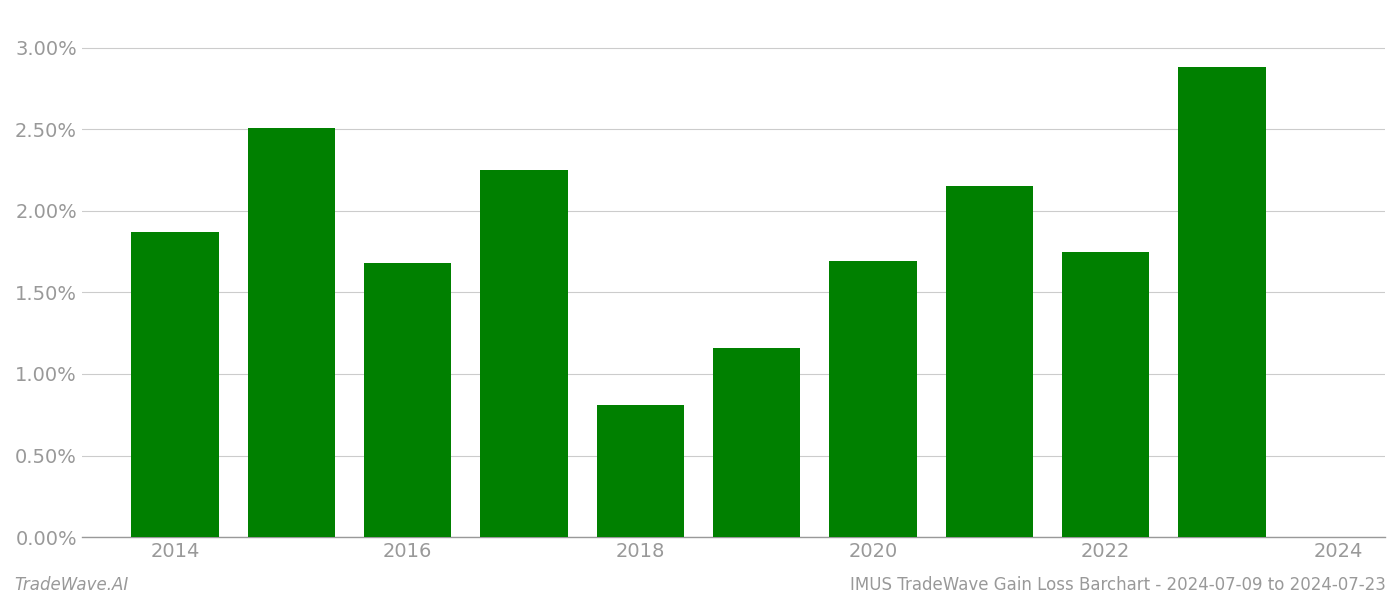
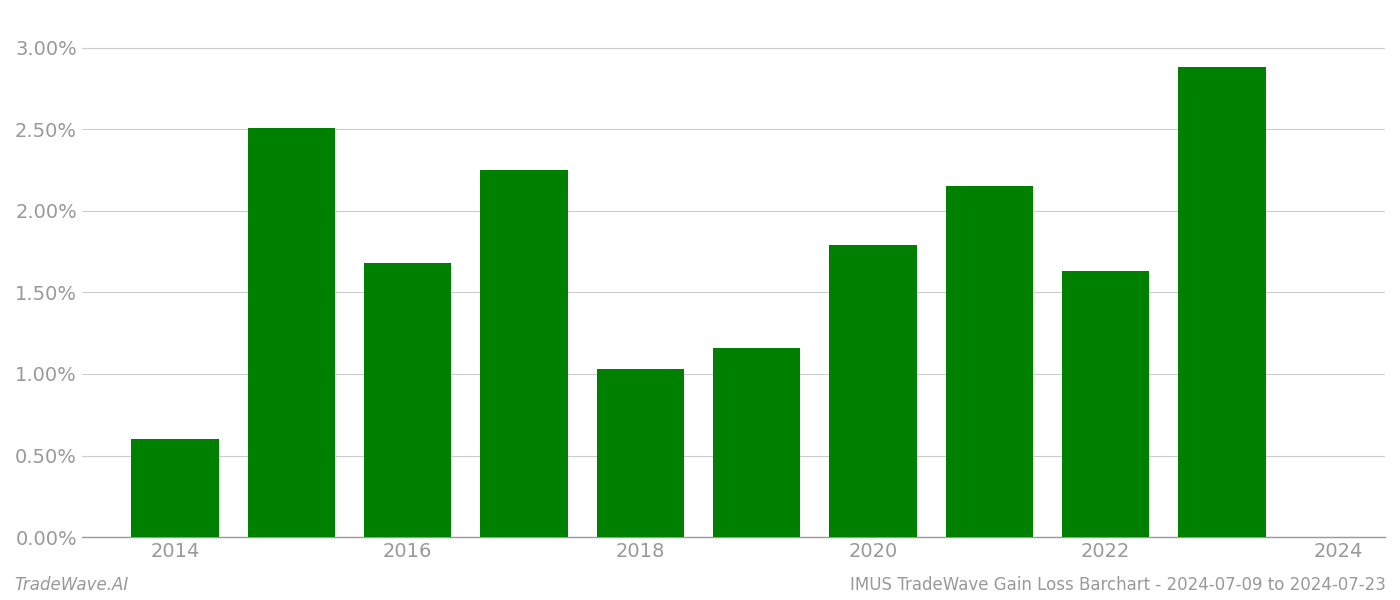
2014: 1.87% -> 0.60%
2018: 0.81% -> 1.03%
2020: 1.69% -> 1.79%
2022: 1.75% -> 1.63%
